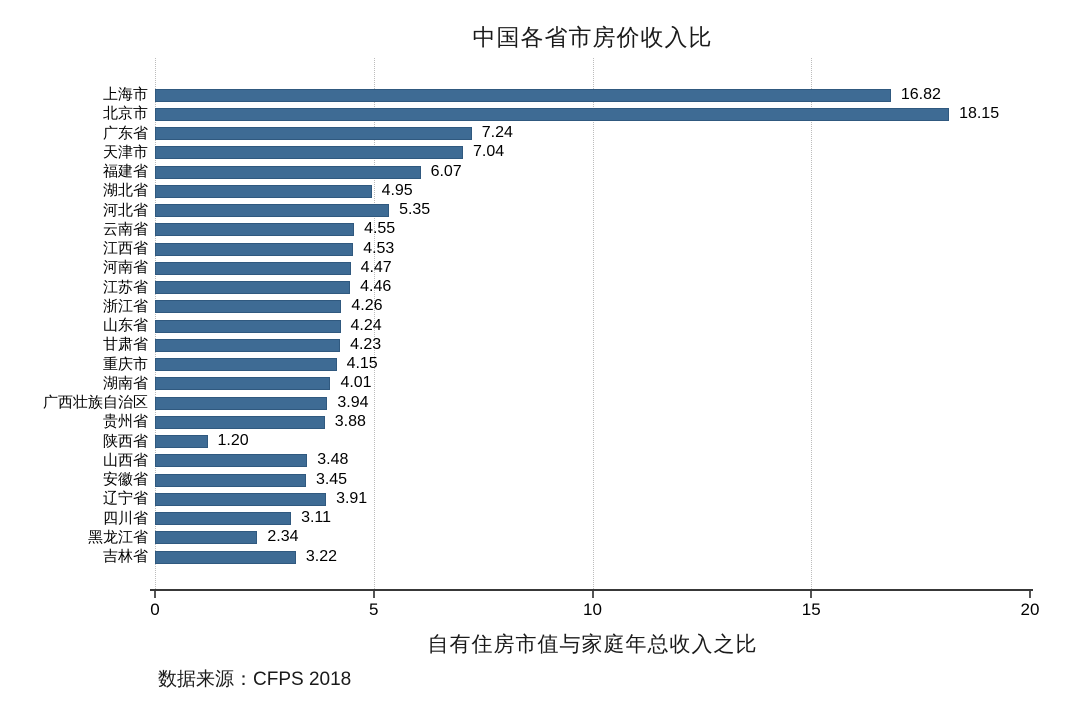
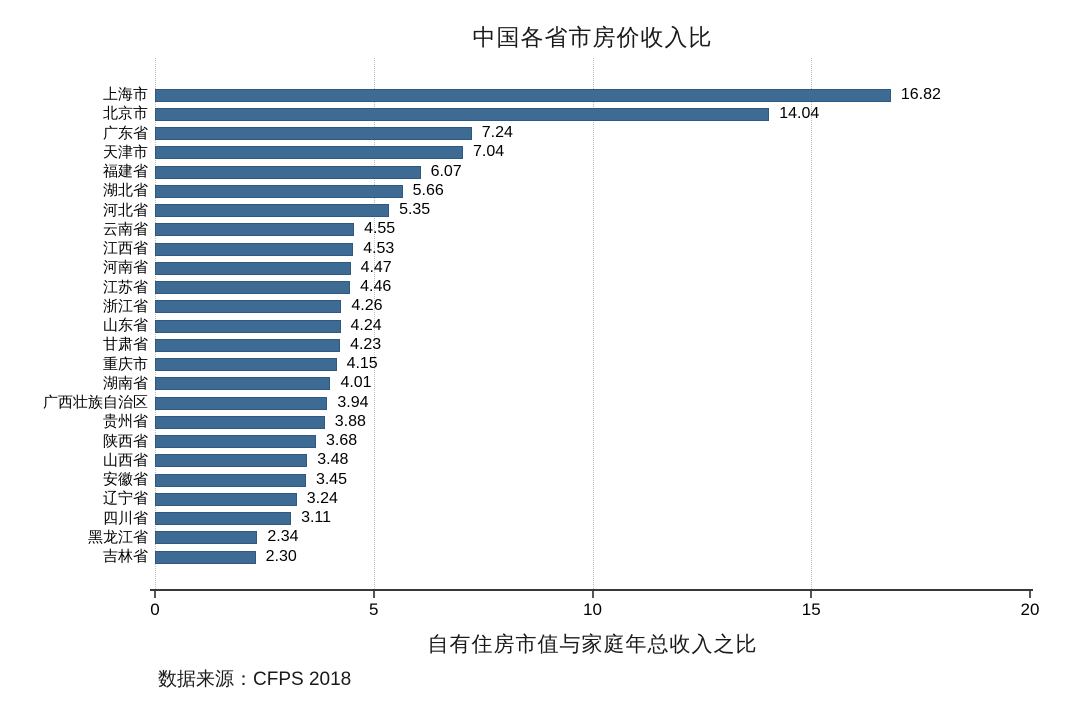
北京市: 18.15 -> 14.04
湖北省: 4.95 -> 5.66
陕西省: 1.20 -> 3.68
辽宁省: 3.91 -> 3.24
吉林省: 3.22 -> 2.30
